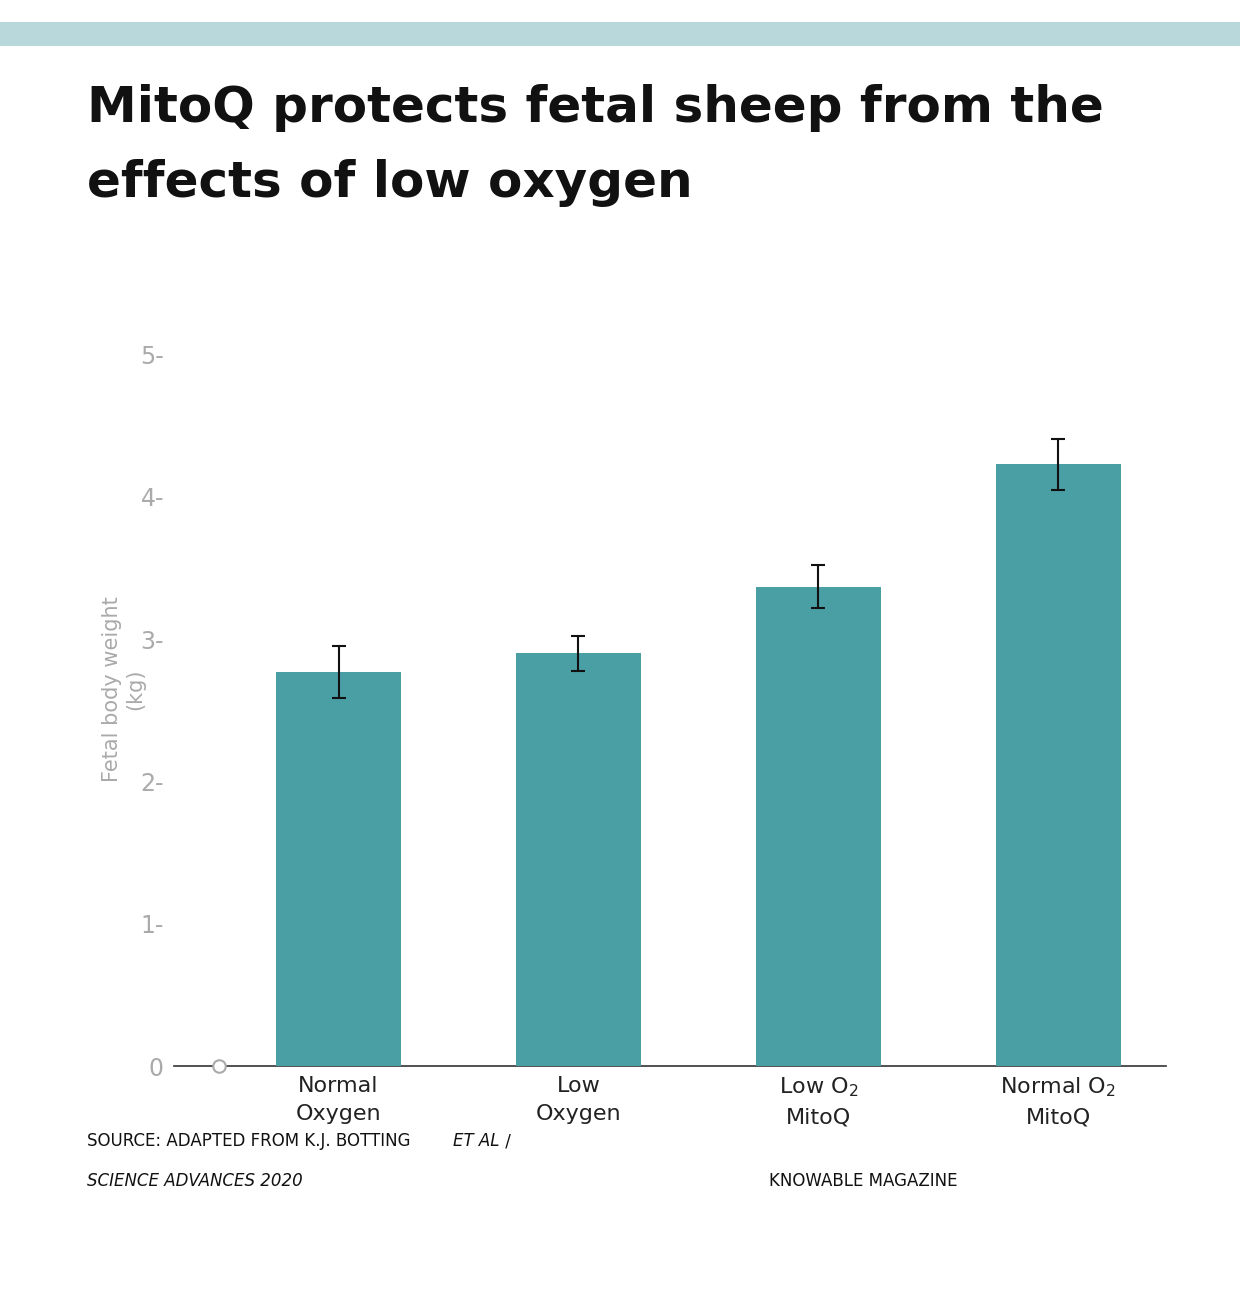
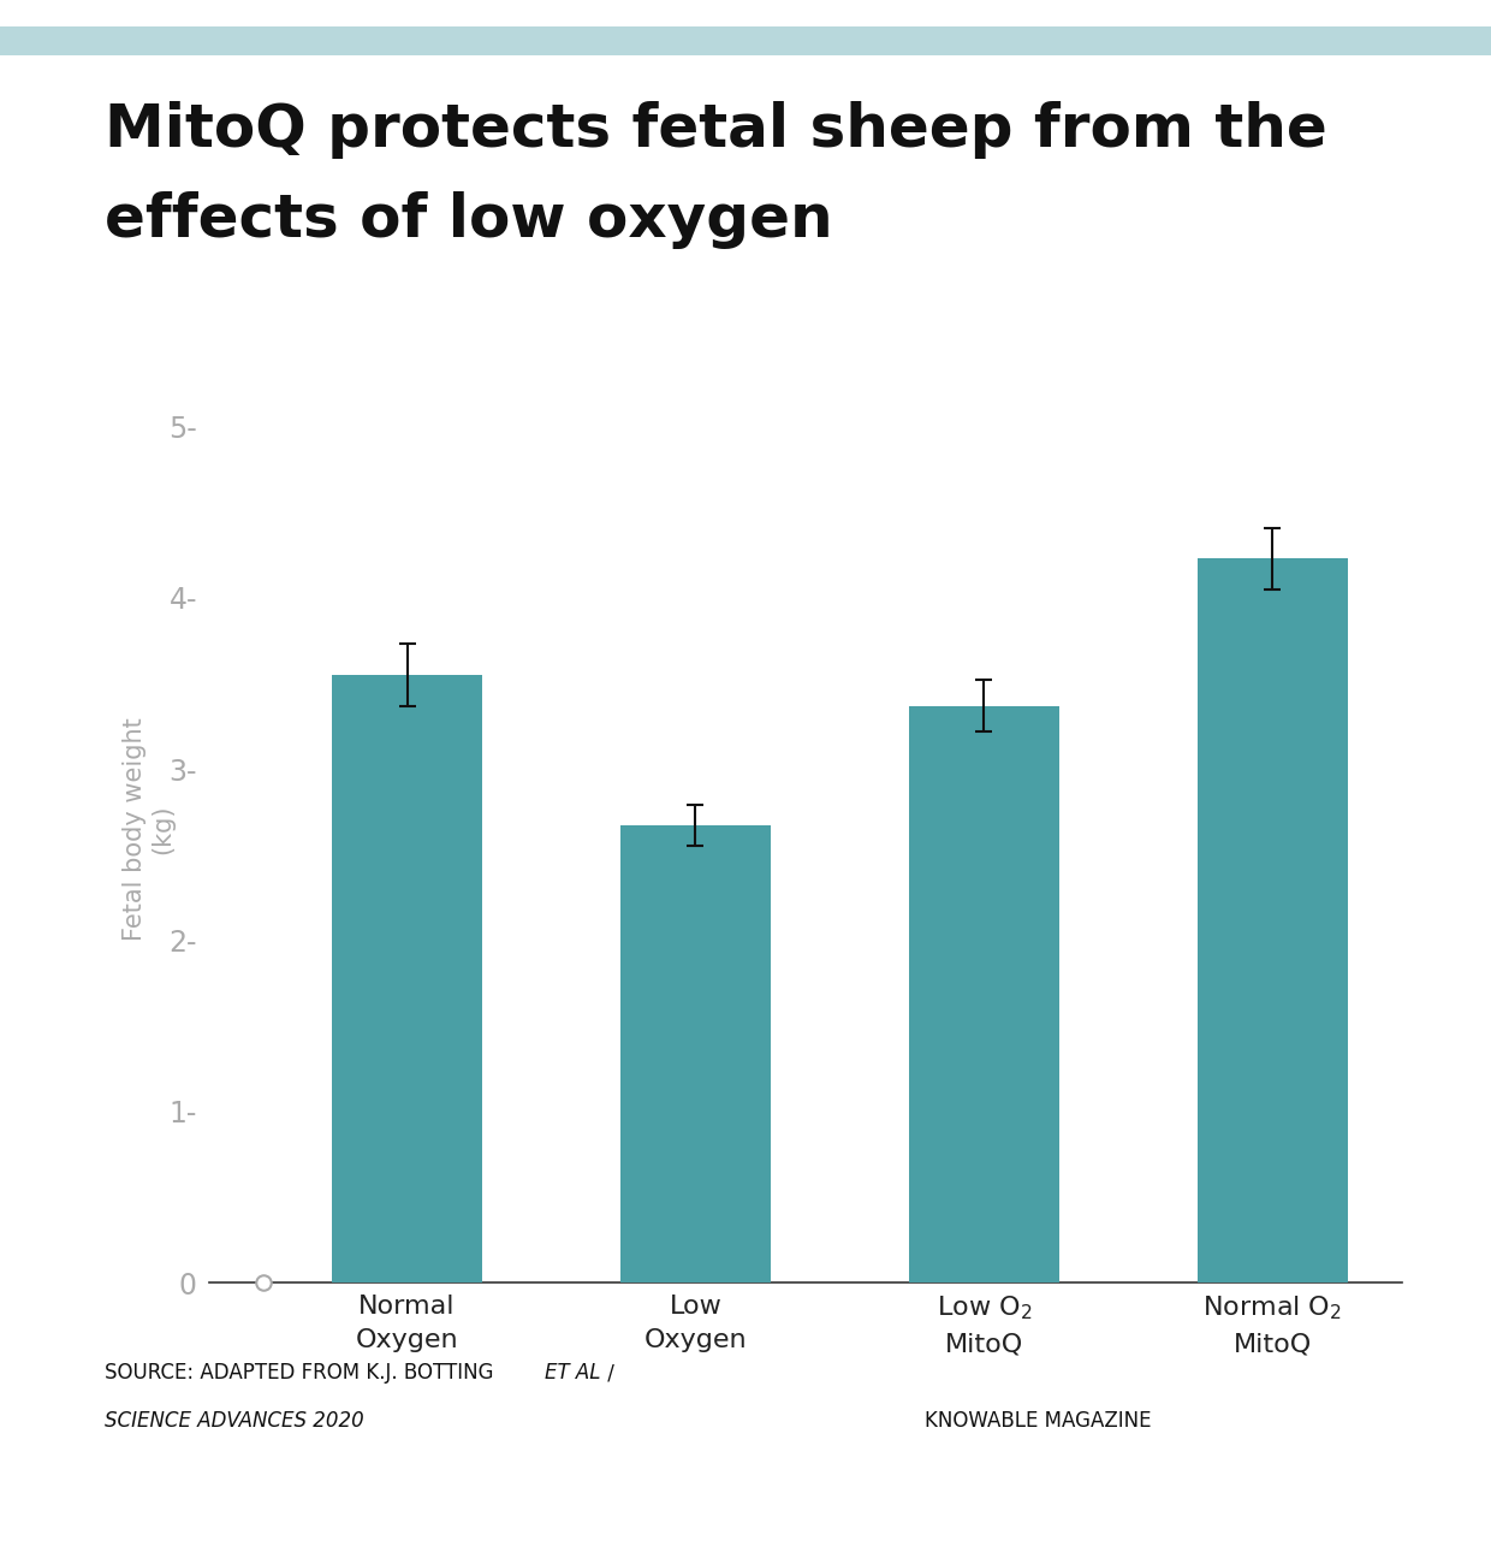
Normal Oxygen: 2.77- -> 3.55-
Low Oxygen: 2.90- -> 2.67-
